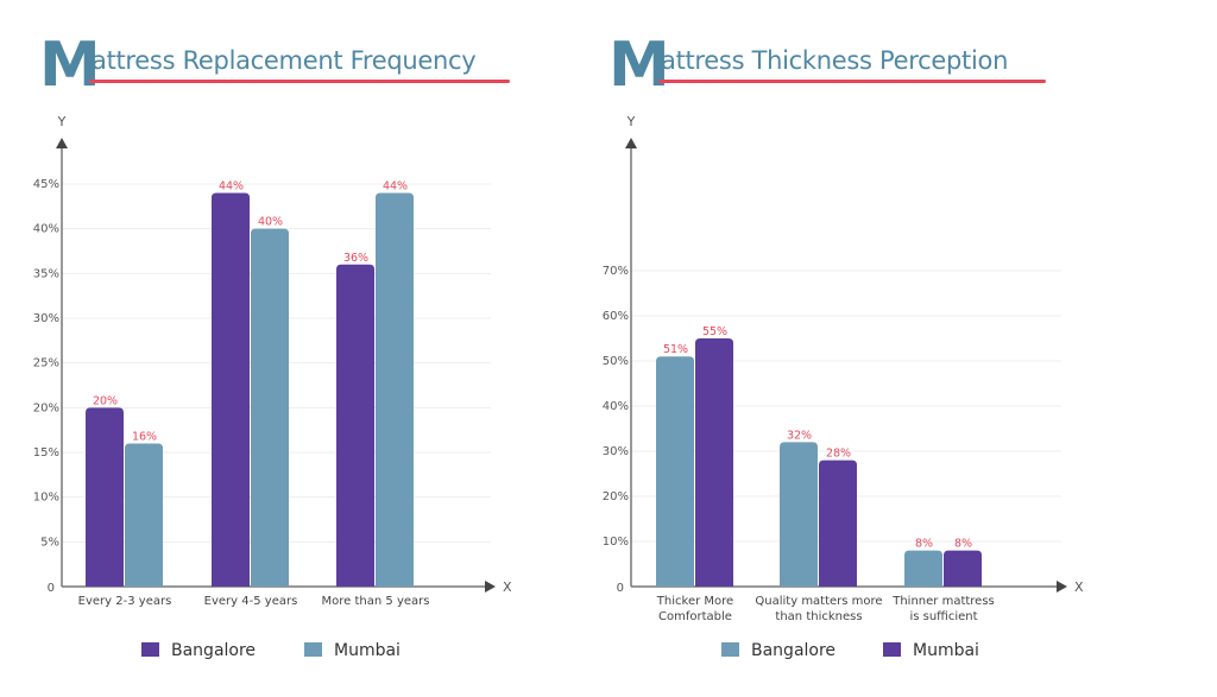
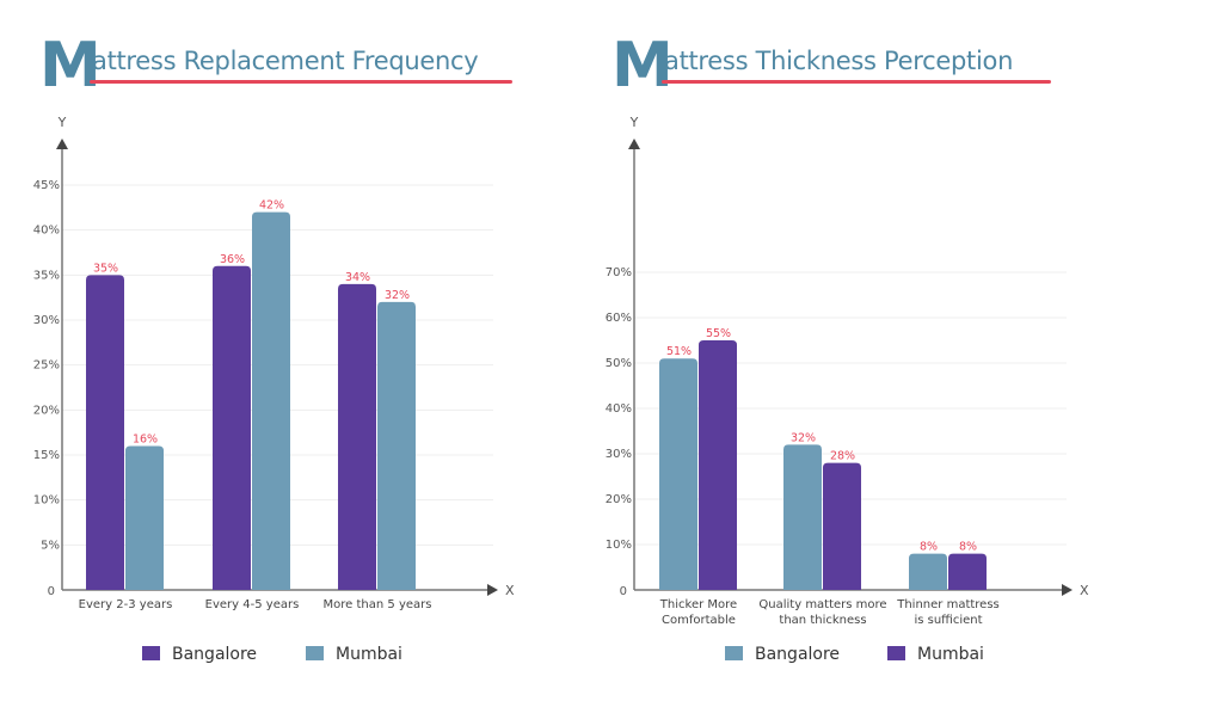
Mattress Replacement Frequency/Bangalore/Every 2-3 years: 20% -> 35%
Mattress Replacement Frequency/Bangalore/Every 4-5 years: 44% -> 36%
Mattress Replacement Frequency/Mumbai/Every 4-5 years: 40% -> 42%
Mattress Replacement Frequency/Bangalore/More than 5 years: 36% -> 34%
Mattress Replacement Frequency/Mumbai/More than 5 years: 44% -> 32%
